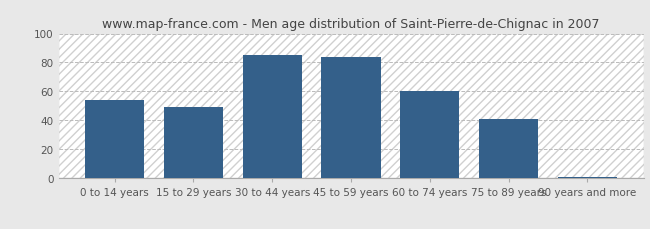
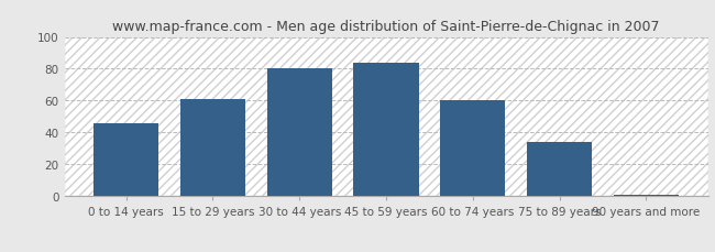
0 to 14 years: 54 -> 46
15 to 29 years: 49 -> 61
30 to 44 years: 85 -> 80
75 to 89 years: 41 -> 34
